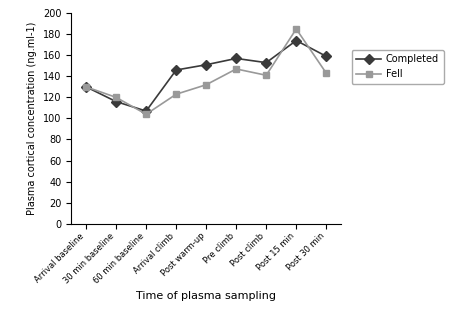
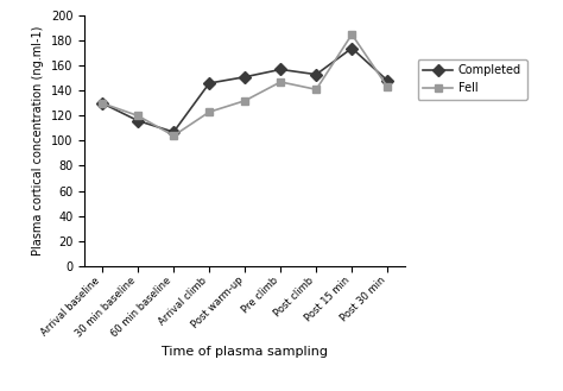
Completed/Post 30 min: 159 -> 148
